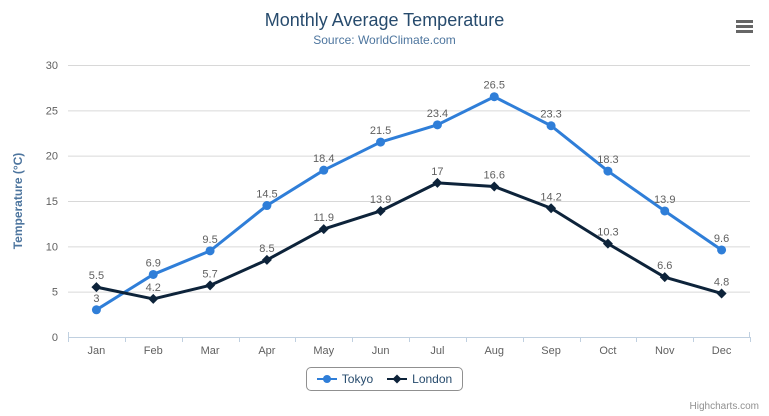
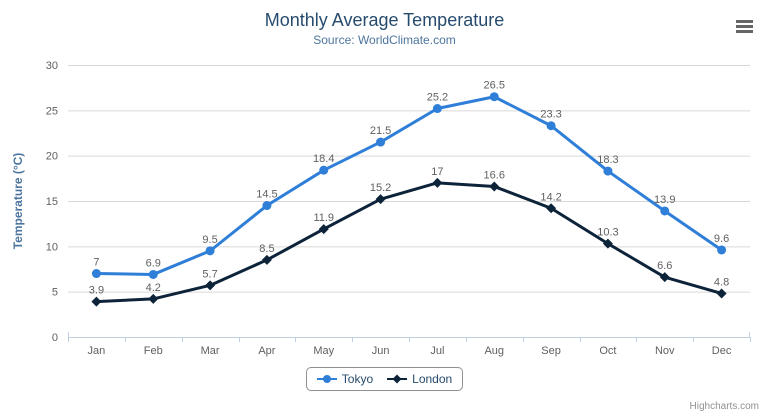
Tokyo/Jan: 3 -> 7
London/Jan: 5.5 -> 3.9
London/Jun: 13.9 -> 15.2
Tokyo/Jul: 23.4 -> 25.2
